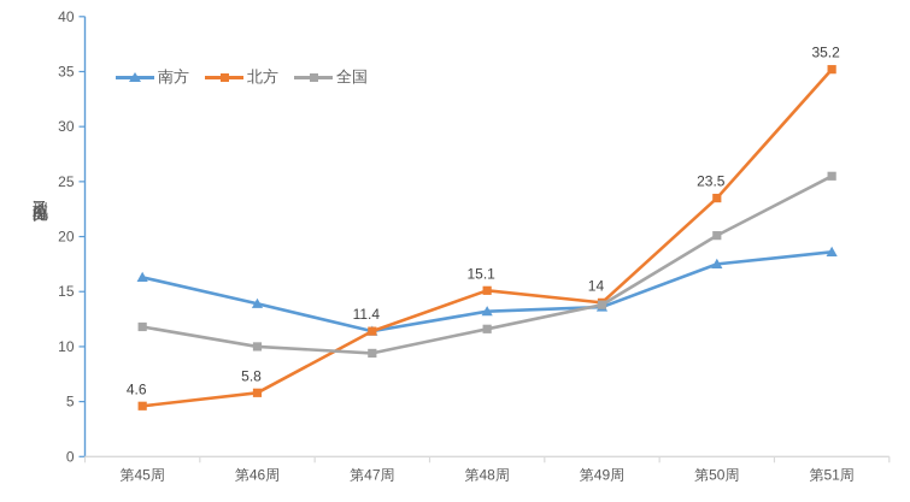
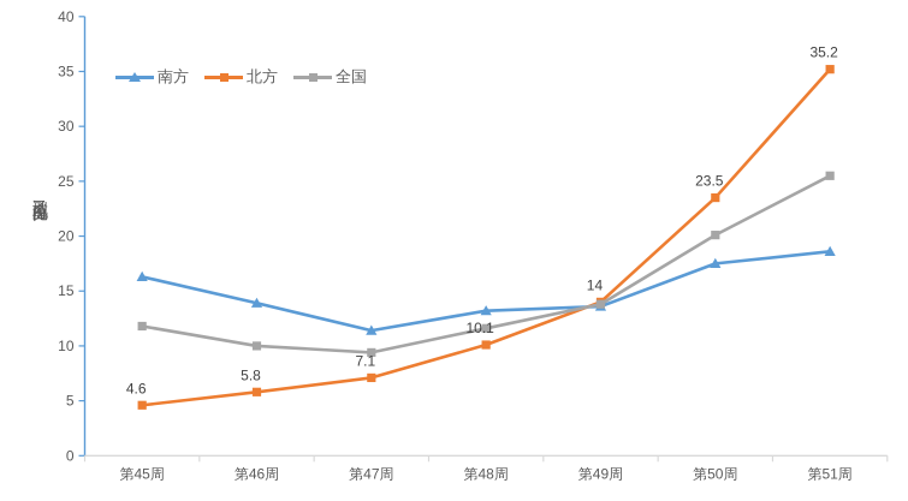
北方/第47周: 11.4 -> 7.1
北方/第48周: 15.1 -> 10.1
